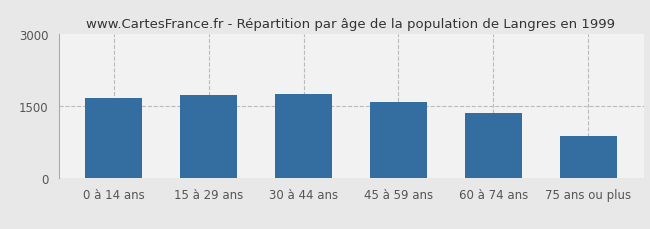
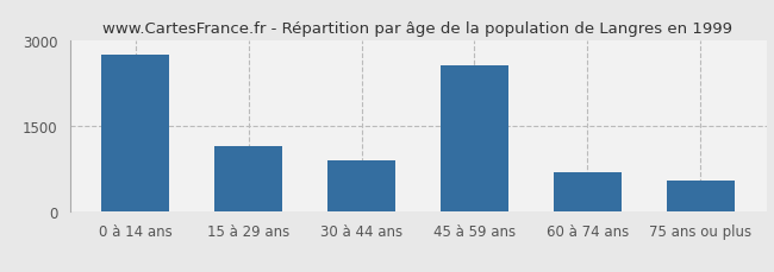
0 à 14 ans: 1660 -> 2750
15 à 29 ans: 1720 -> 1150
30 à 44 ans: 1750 -> 900
45 à 59 ans: 1580 -> 2550
60 à 74 ans: 1360 -> 700
75 ans ou plus: 870 -> 550
